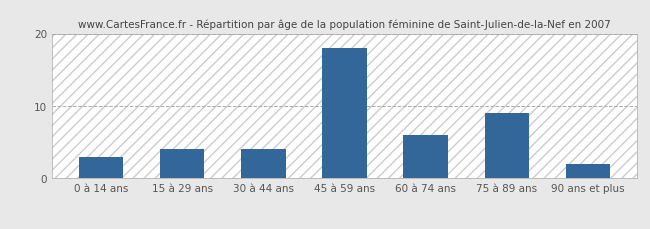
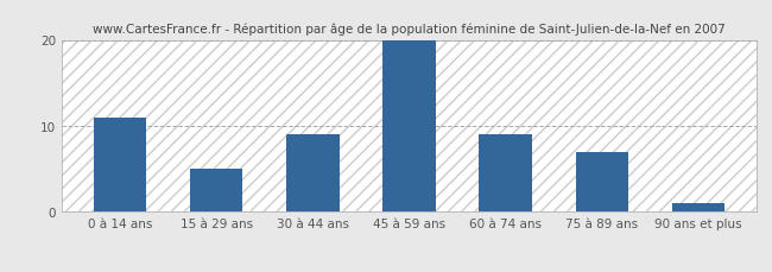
0 à 14 ans: 3 -> 11
15 à 29 ans: 4 -> 5
30 à 44 ans: 4 -> 9
45 à 59 ans: 18 -> 20
60 à 74 ans: 6 -> 9
75 à 89 ans: 9 -> 7
90 ans et plus: 2 -> 1
